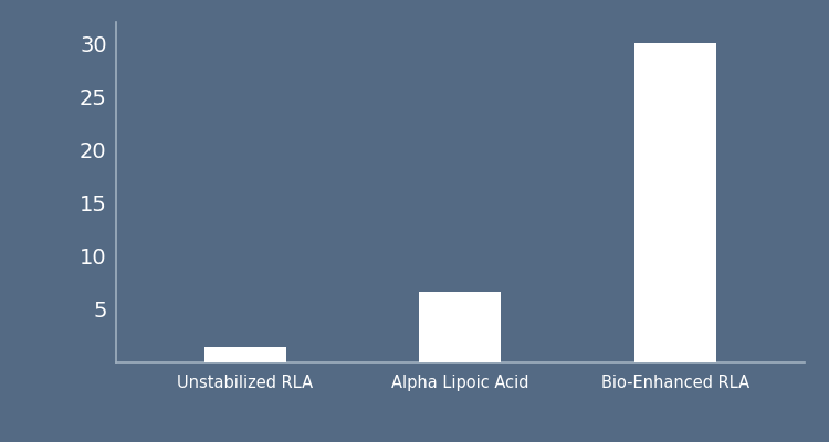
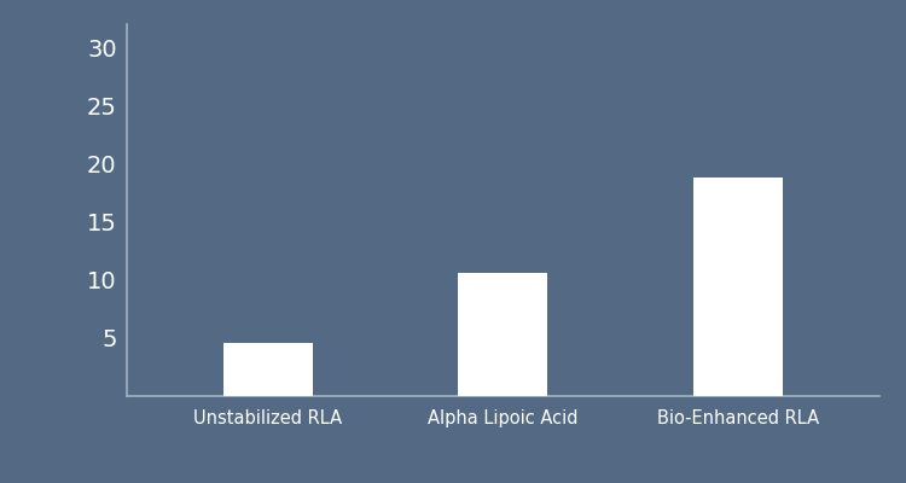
Unstabilized RLA: 1.5 -> 4.6
Alpha Lipoic Acid: 6.7 -> 10.6
Bio-Enhanced RLA: 30.0 -> 18.8
